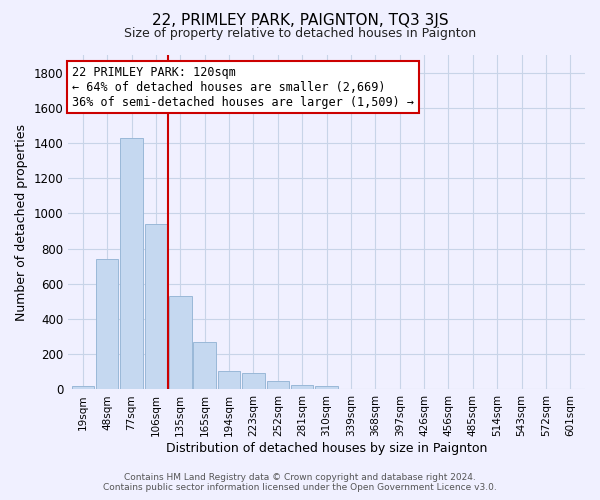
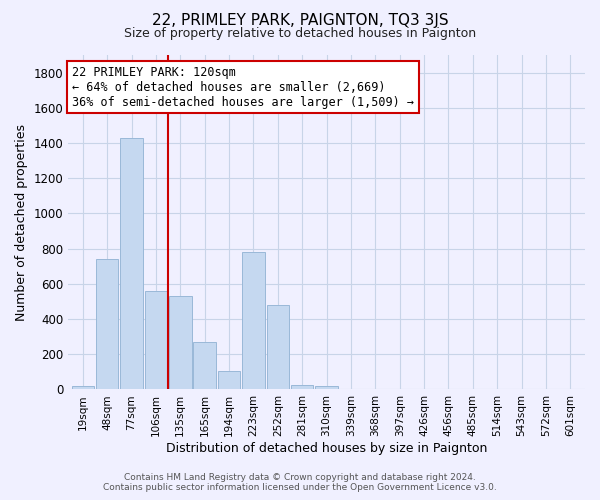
106sqm: 940 -> 560
223sqm: 90 -> 780
252sqm: 50 -> 480
